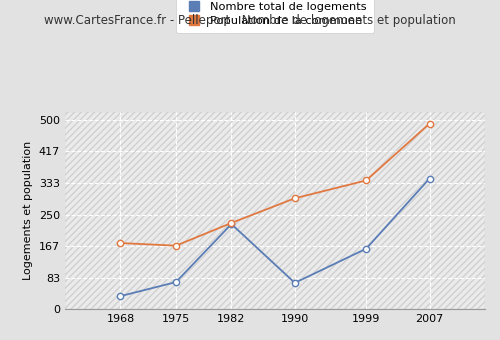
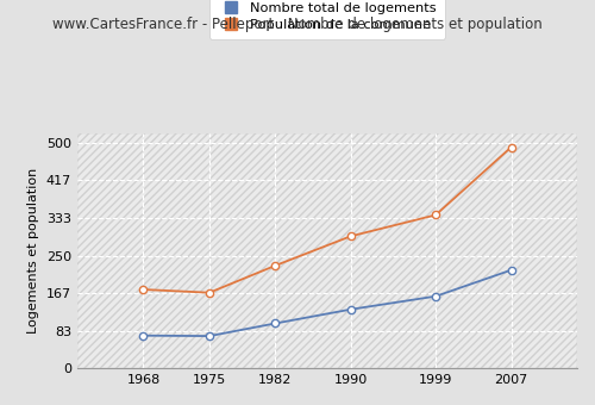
Nombre total de logements/1968: 35 -> 73
Nombre total de logements/1982: 225 -> 100
Nombre total de logements/1990: 70 -> 131
Nombre total de logements/2007: 345 -> 218
